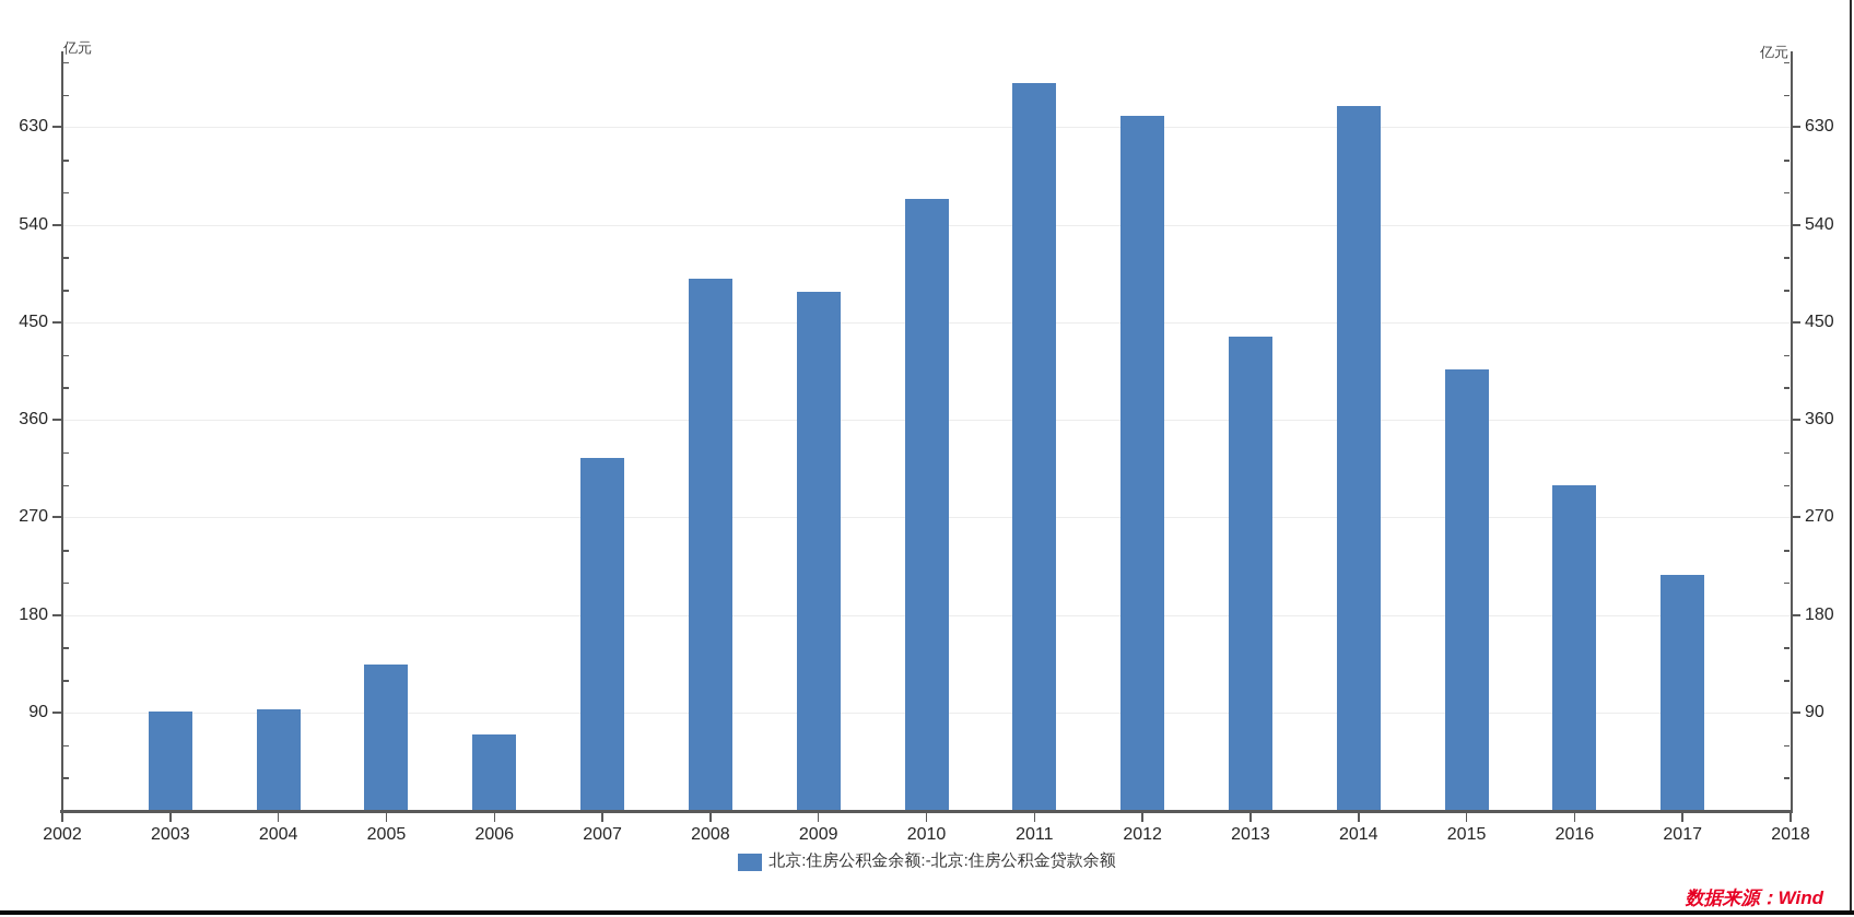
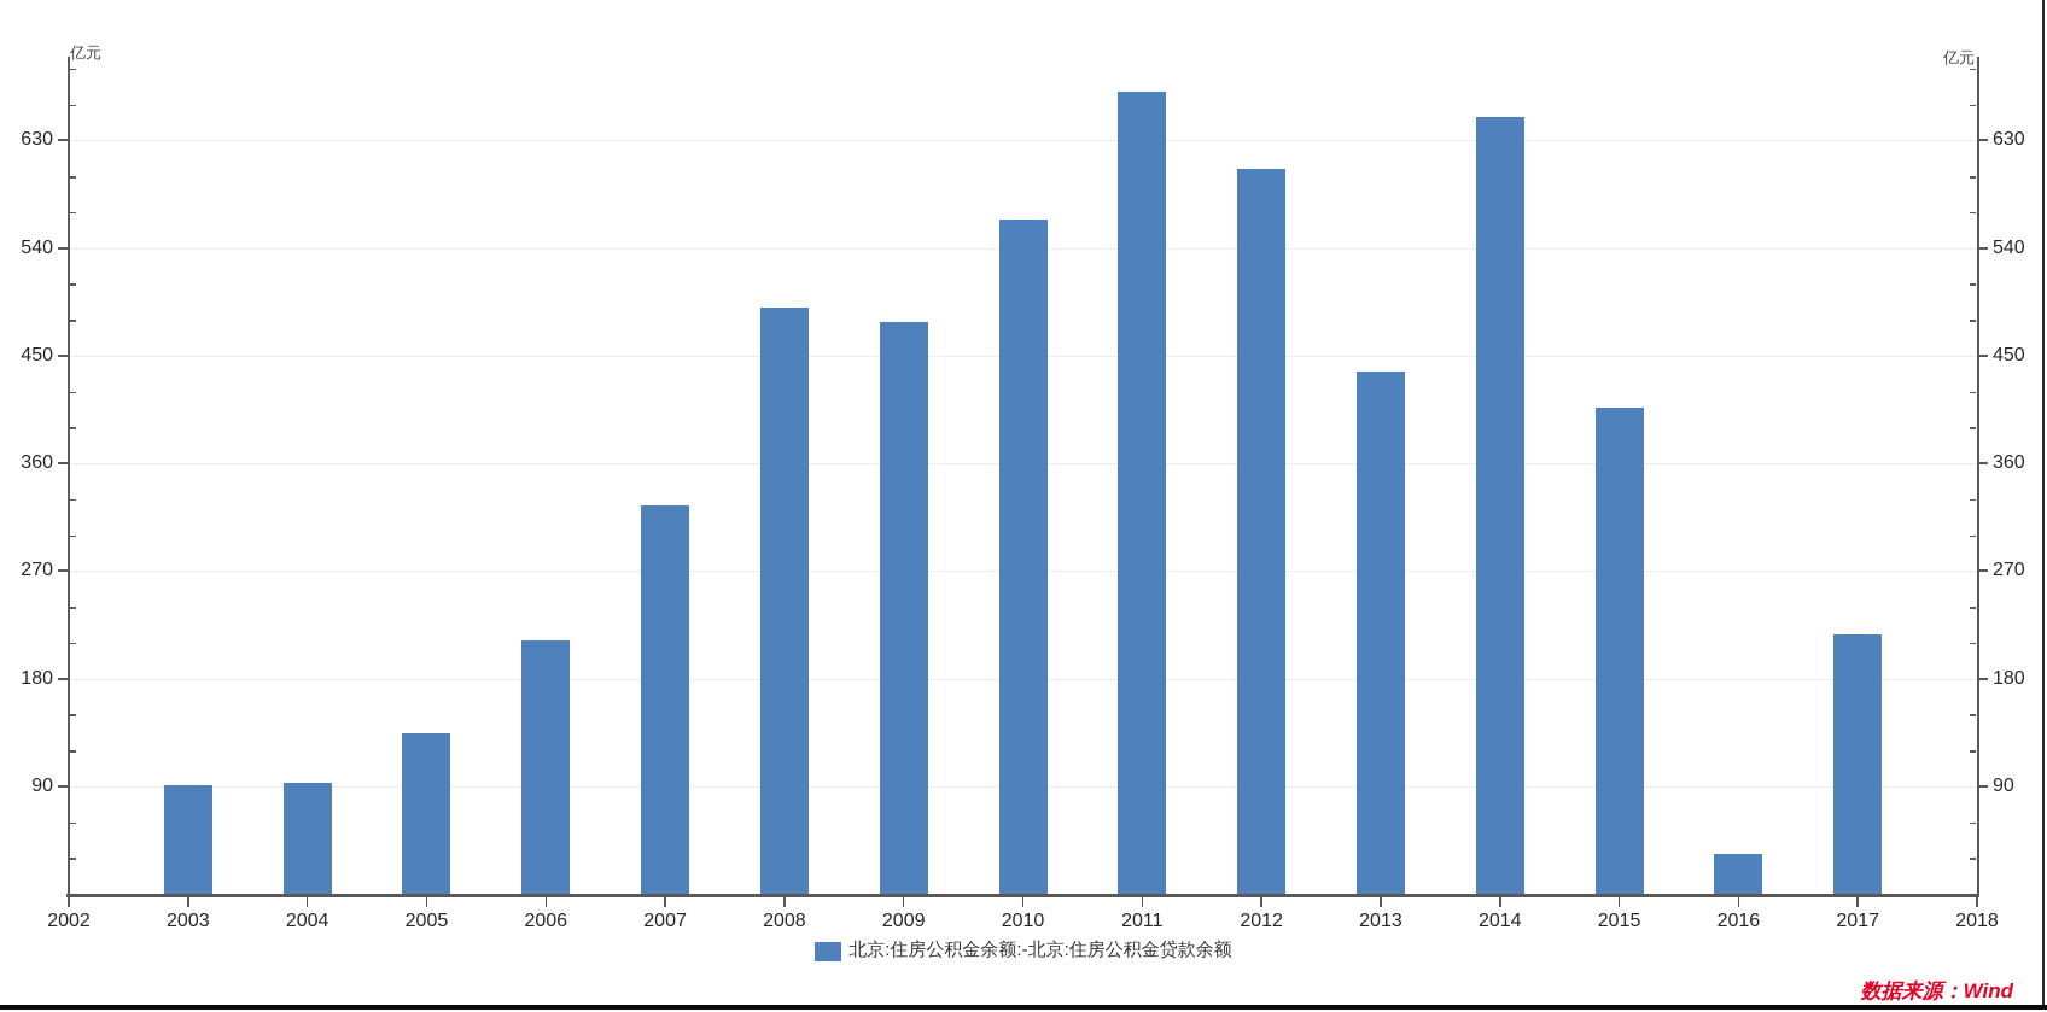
2006: 70 -> 210
2012: 640 -> 610
2016: 300 -> 30
